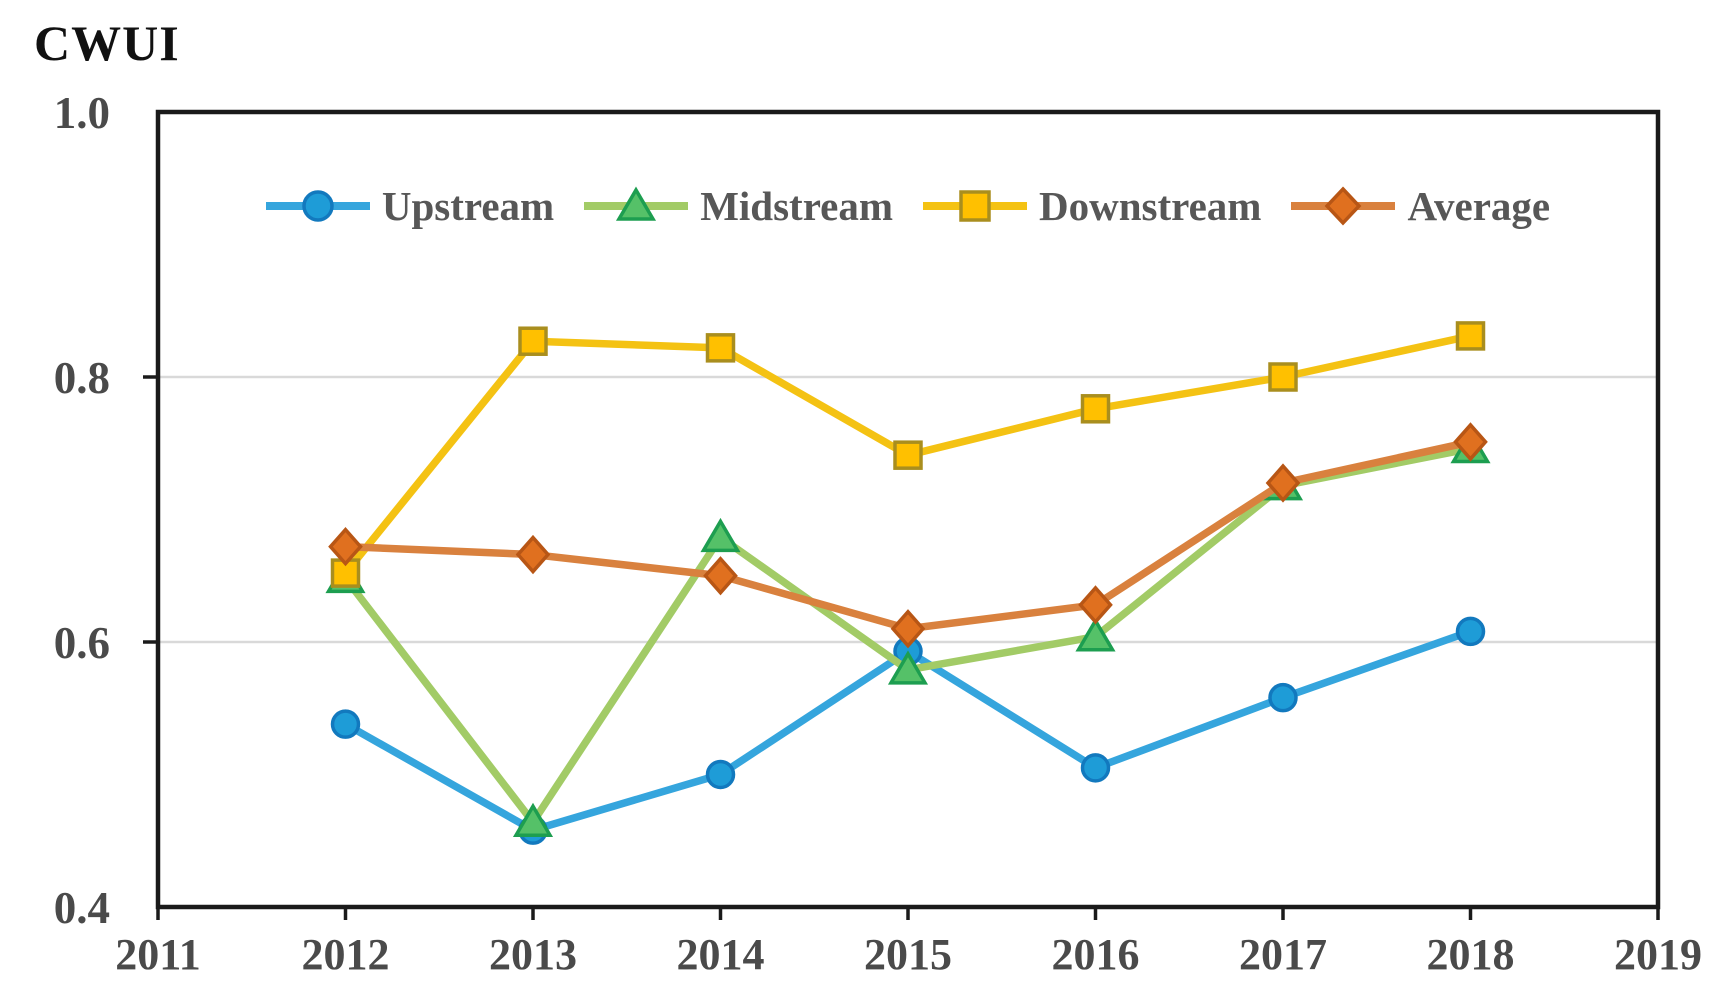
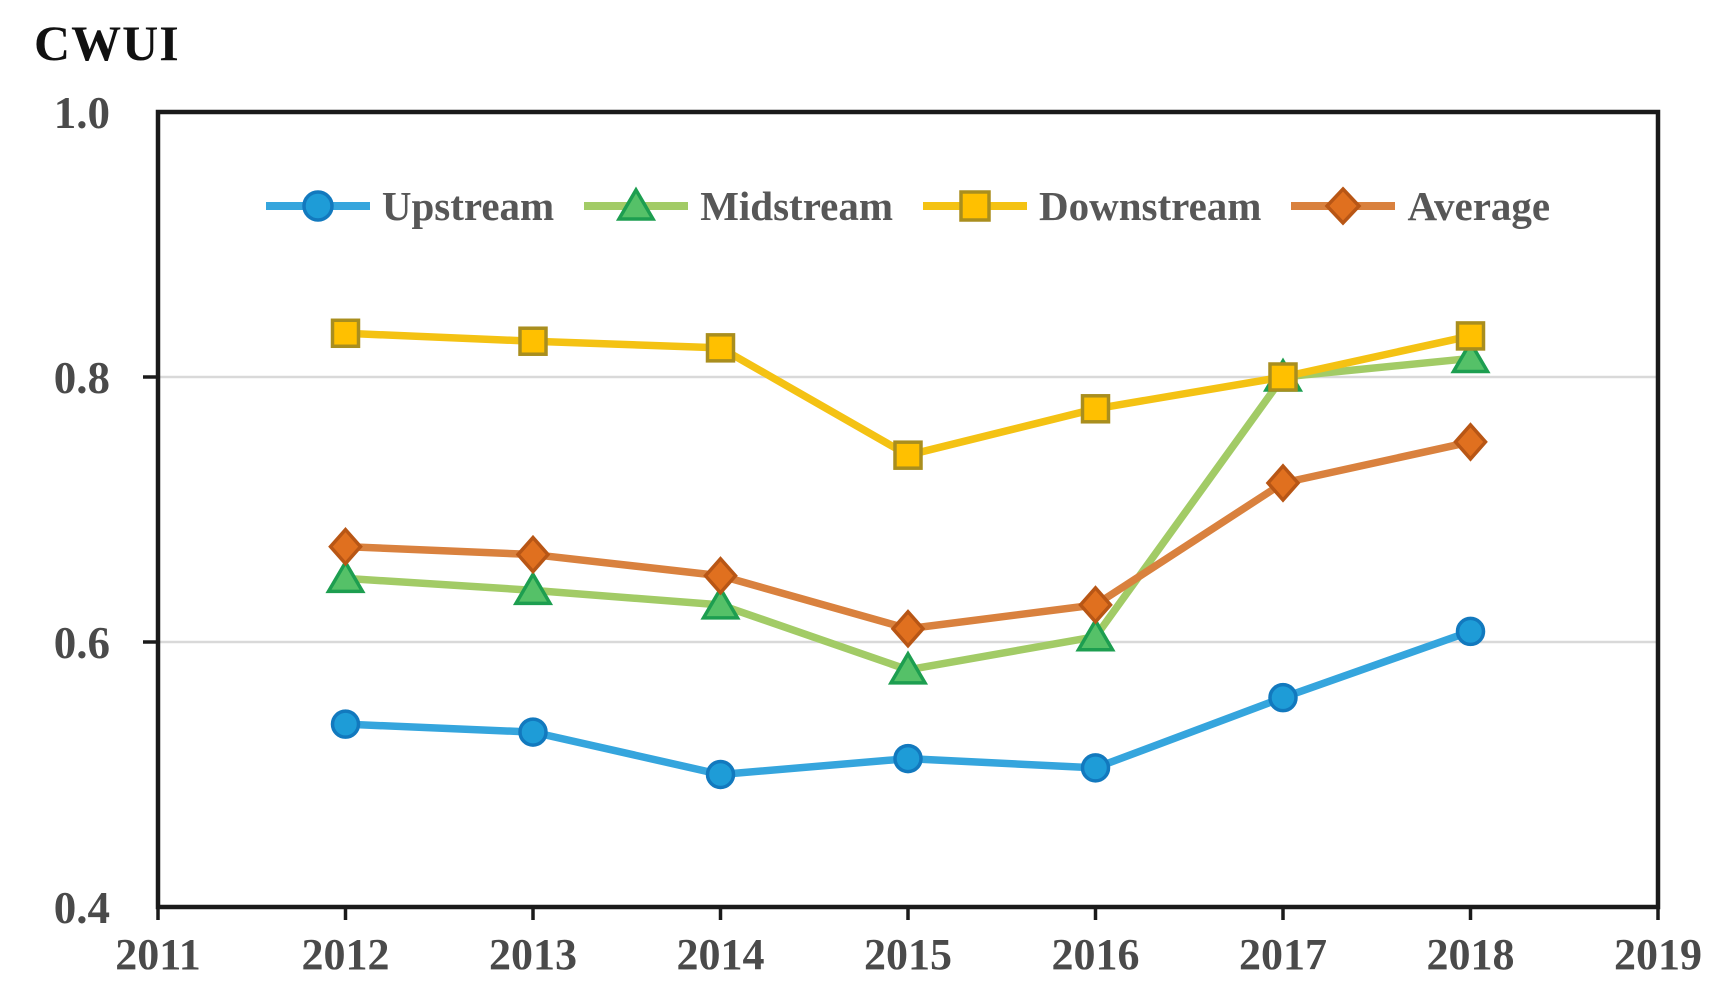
Downstream/2012: 0.652 -> 0.833
Upstream/2013: 0.458 -> 0.532
Midstream/2013: 0.464 -> 0.639
Midstream/2014: 0.679 -> 0.628
Upstream/2015: 0.593 -> 0.512
Midstream/2017: 0.718 -> 0.800
Midstream/2018: 0.746 -> 0.814
